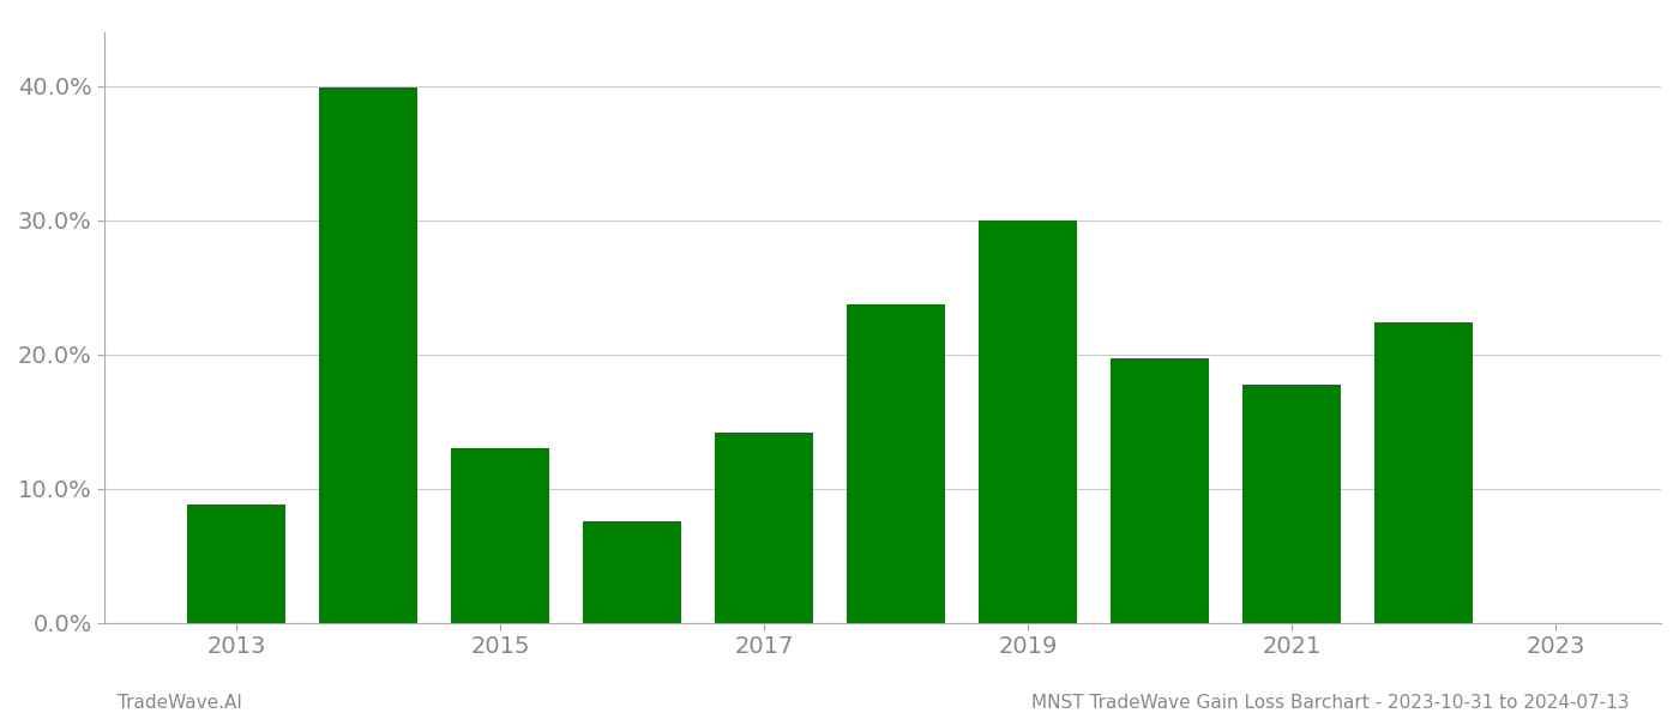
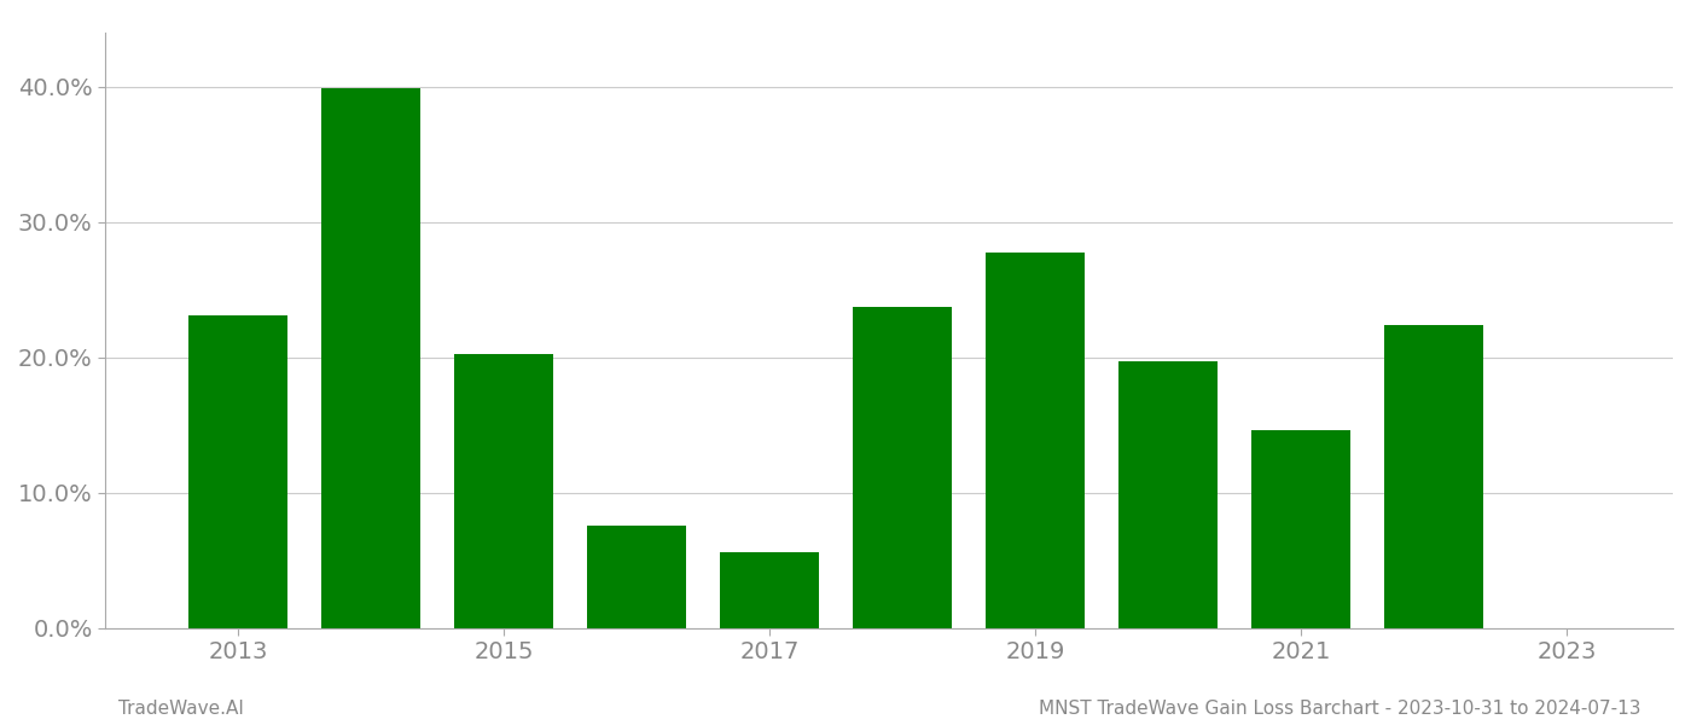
2013: 8.8% -> 23.1%
2015: 13.0% -> 20.2%
2017: 14.2% -> 5.6%
2019: 30.0% -> 27.7%
2021: 17.7% -> 14.6%
